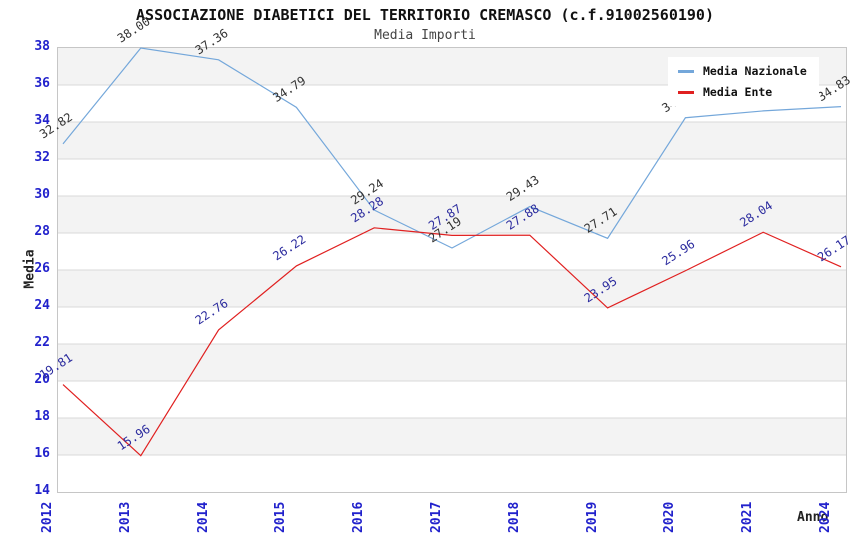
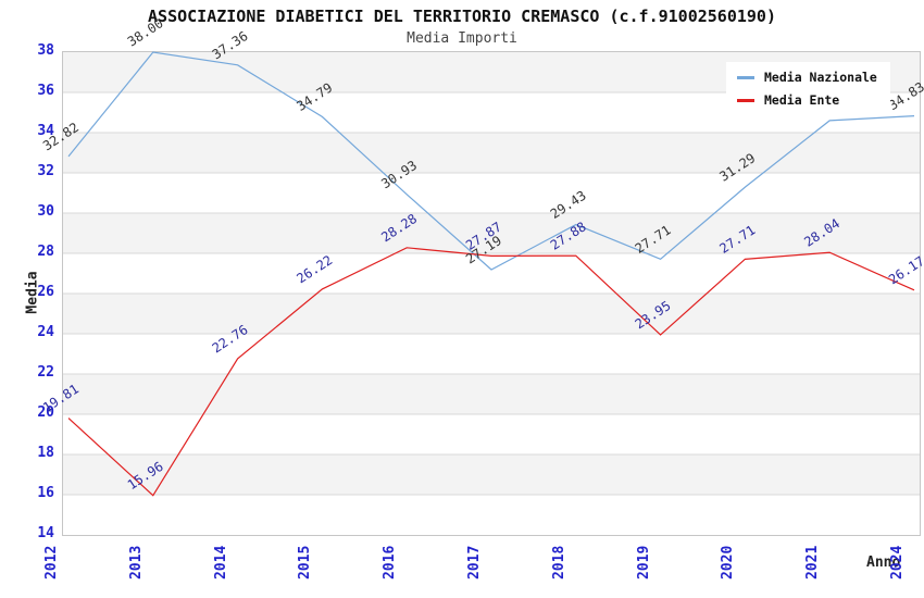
Media Nazionale/2016: 29.24 -> 30.93
Media Nazionale/2020: 34.23 -> 31.29
Media Ente/2020: 25.96 -> 27.71
